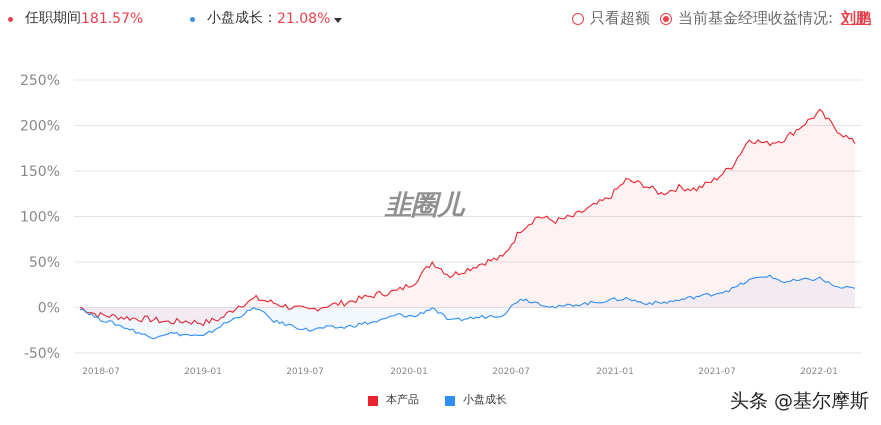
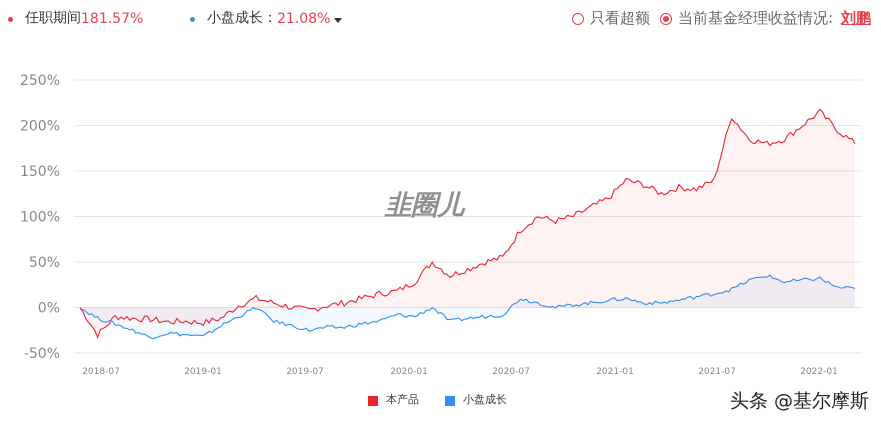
本产品/2018-07: -10% -> -30%
本产品/2021-07: 160% -> 210%
